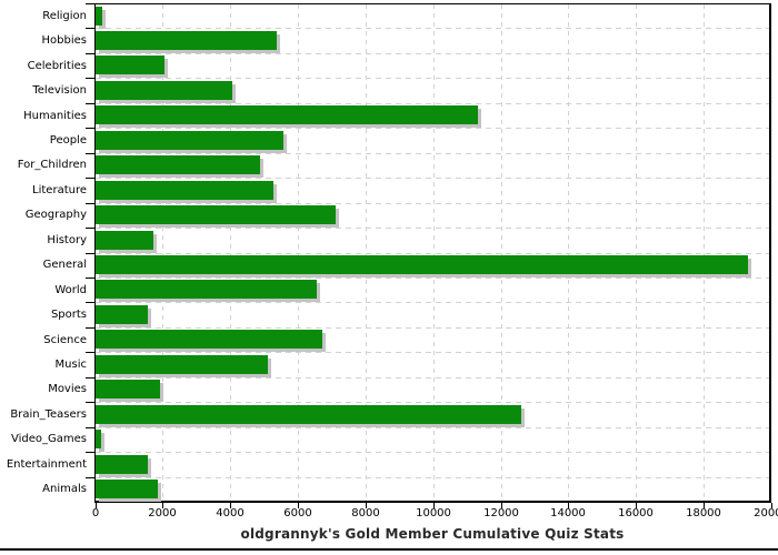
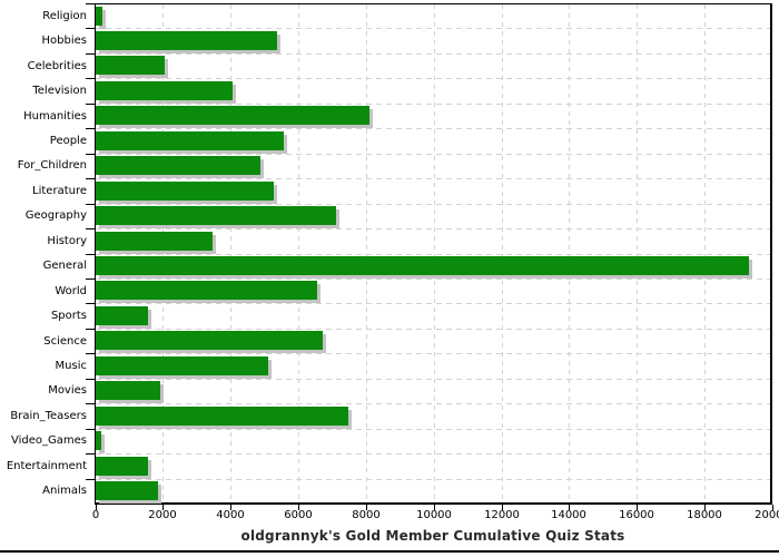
Humanities: 11300 -> 8100
History: 1700 -> 3400
Brain_Teasers: 12600 -> 7400
